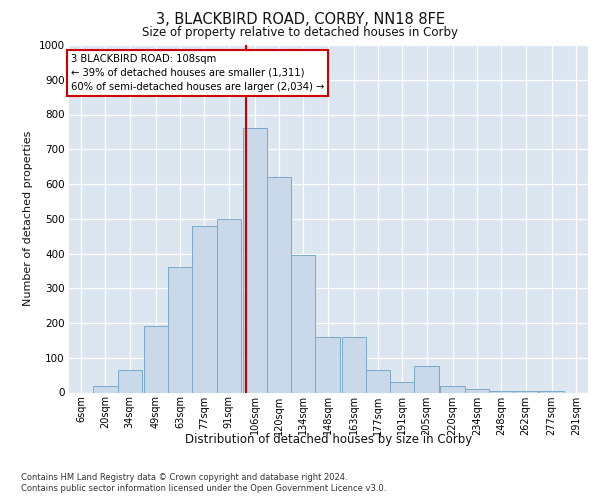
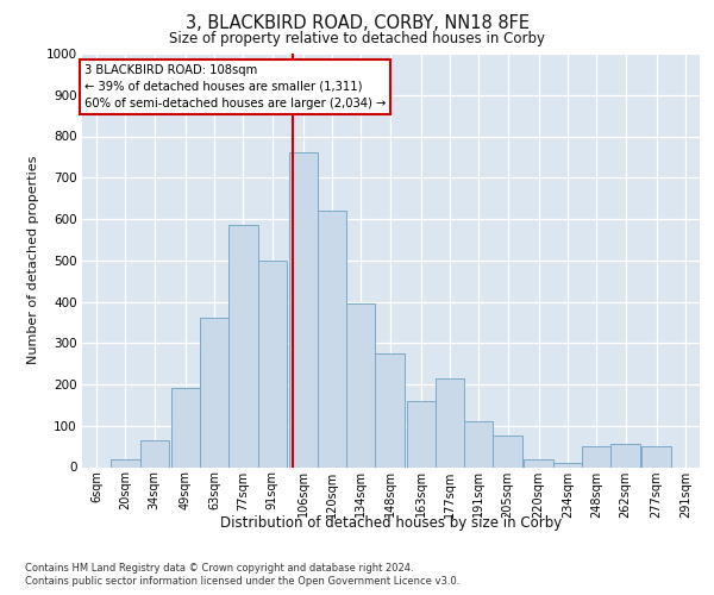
77sqm: 480 -> 585
148sqm: 160 -> 275
177sqm: 65 -> 215
191sqm: 30 -> 110
248sqm: 5 -> 50
262sqm: 5 -> 55
277sqm: 5 -> 50
